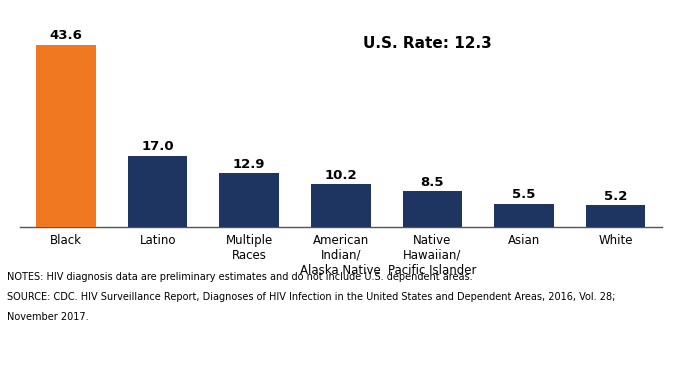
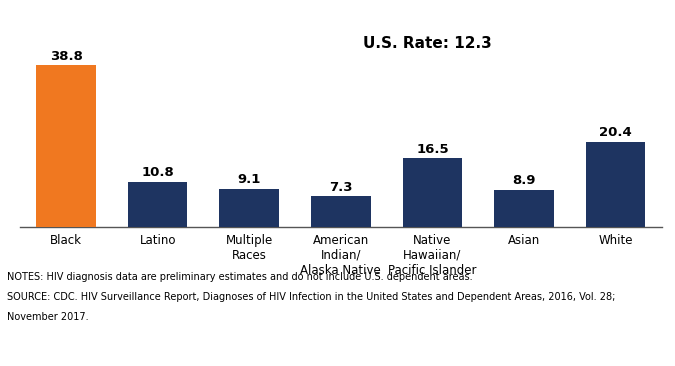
Black: 43.6 -> 38.8
Latino: 17.0 -> 10.8
Multiple Races: 12.9 -> 9.1
American Indian/ Alaska Native: 10.2 -> 7.3
Native Hawaiian/ Pacific Islander: 8.5 -> 16.5
Asian: 5.5 -> 8.9
White: 5.2 -> 20.4
